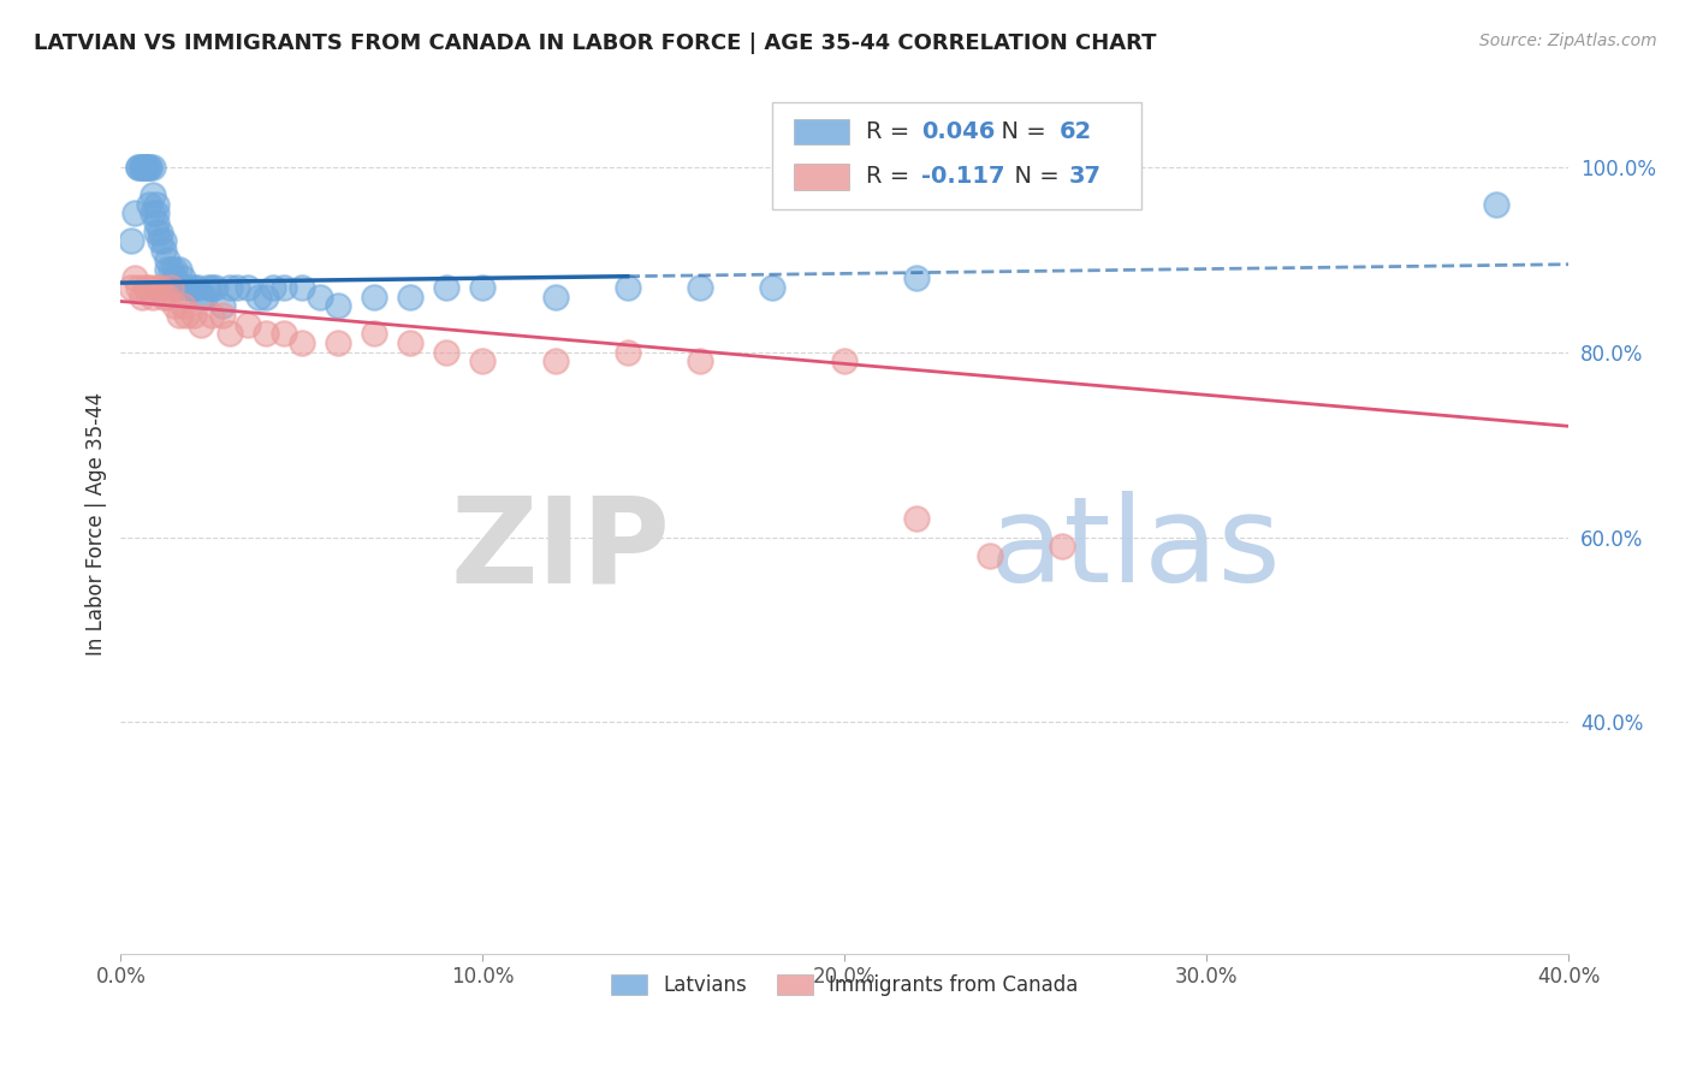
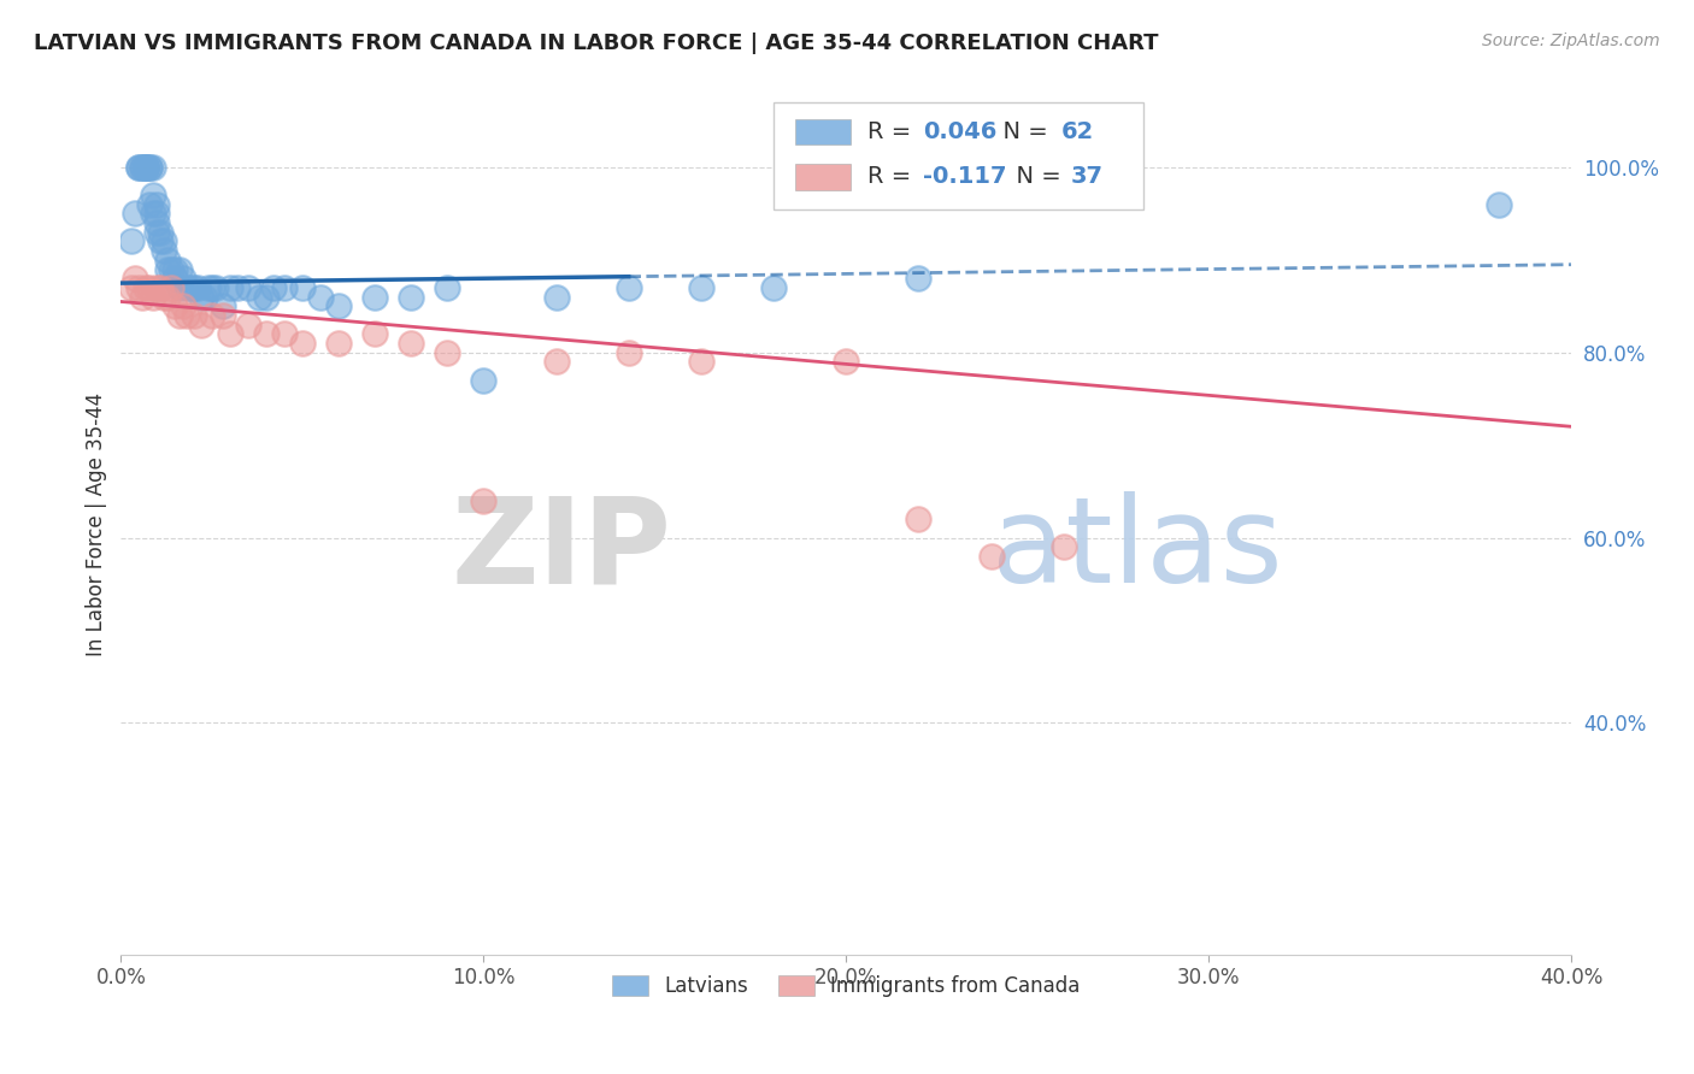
Latvians/10.0%: 87% -> 77%
Immigrants from Canada/10.0%: 79% -> 64%
